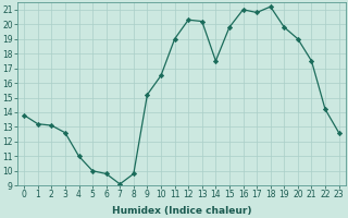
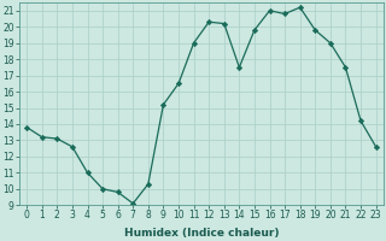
8: 9.8 -> 10.3
